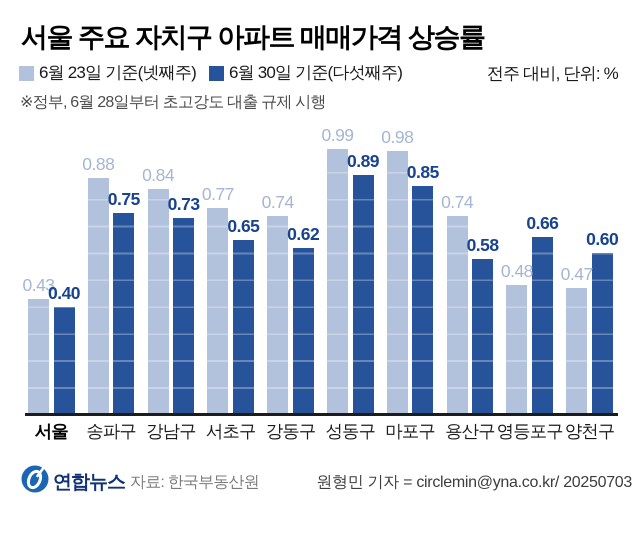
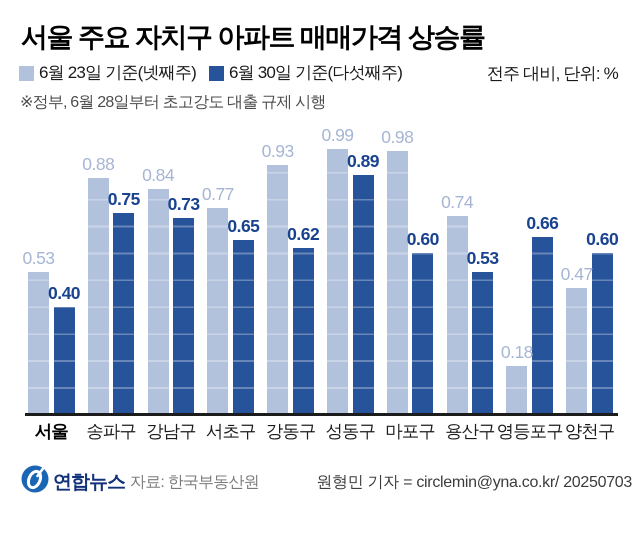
6월 23일 기준(넷째주)/서울: 0.43 -> 0.53
6월 23일 기준(넷째주)/강동구: 0.74 -> 0.93
6월 30일 기준(다섯째주)/마포구: 0.85 -> 0.60
6월 30일 기준(다섯째주)/용산구: 0.58 -> 0.53
6월 23일 기준(넷째주)/영등포구: 0.48 -> 0.18
